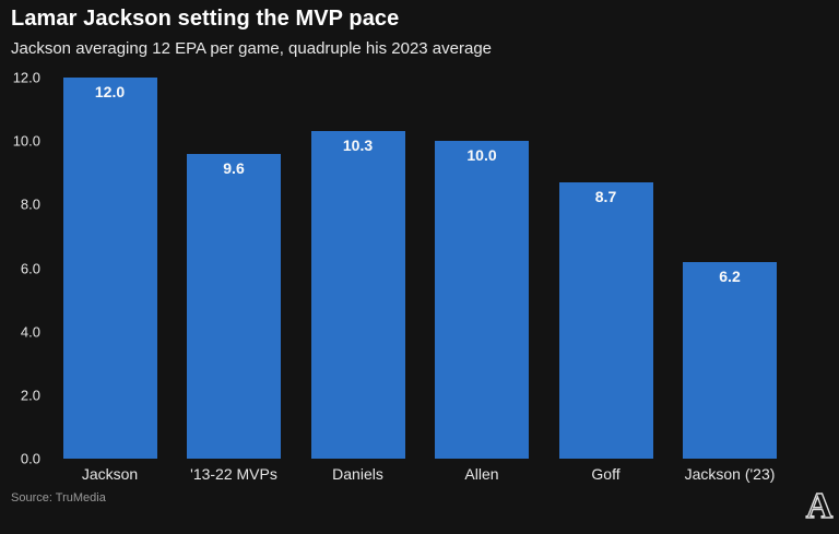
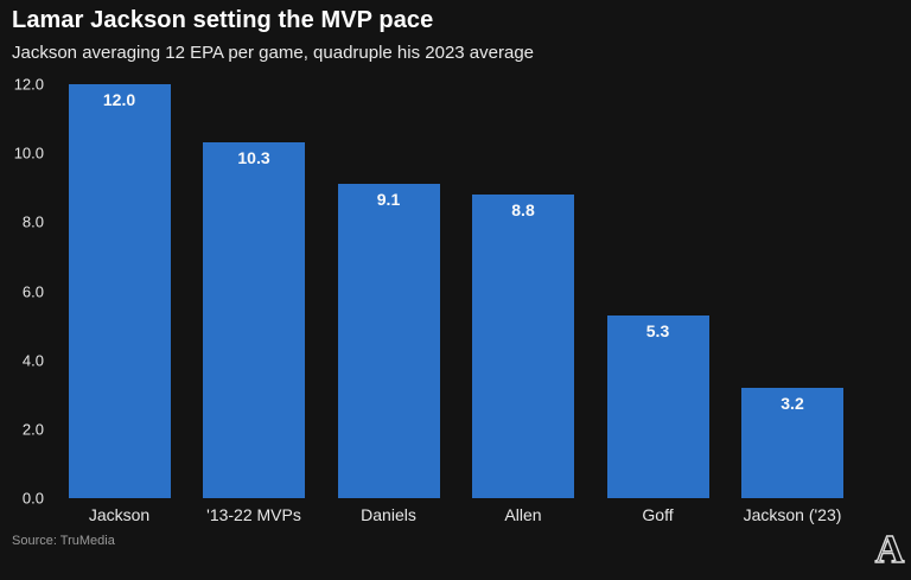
'13-22 MVPs: 9.6 -> 10.3
Daniels: 10.3 -> 9.1
Allen: 10.0 -> 8.8
Goff: 8.7 -> 5.3
Jackson ('23): 6.2 -> 3.2
